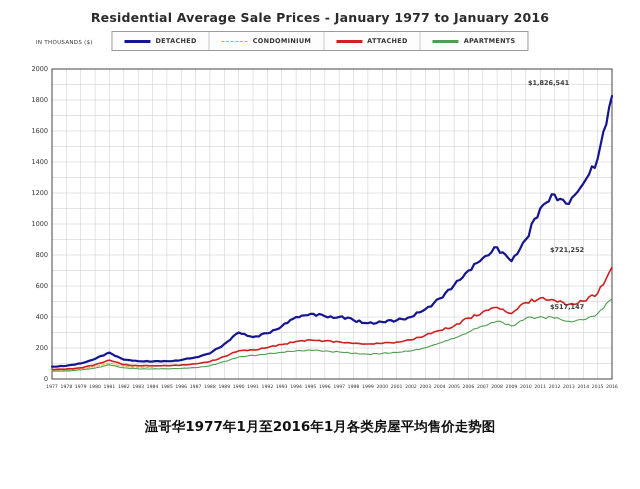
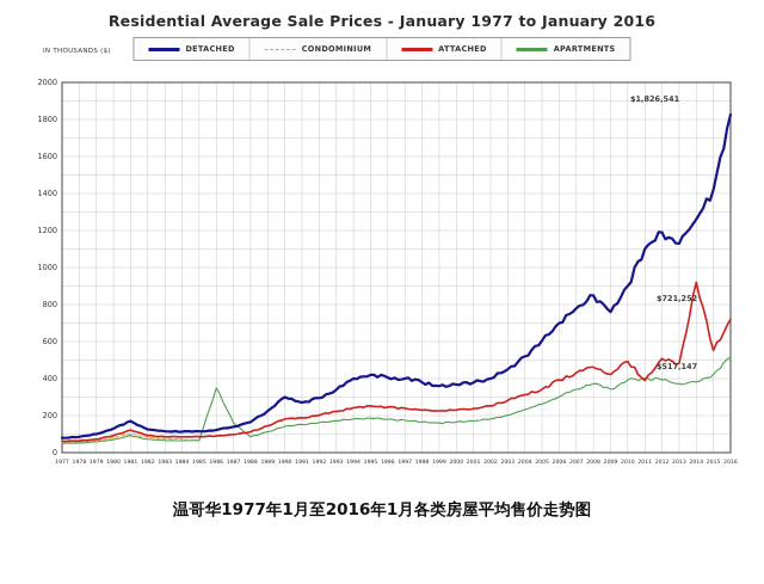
APARTMENTS/1986: 70 -> 350
APARTMENTS/1987: 70 -> 160
ATTACHED/2011: 520 -> 390
ATTACHED/2014: 500 -> 920
